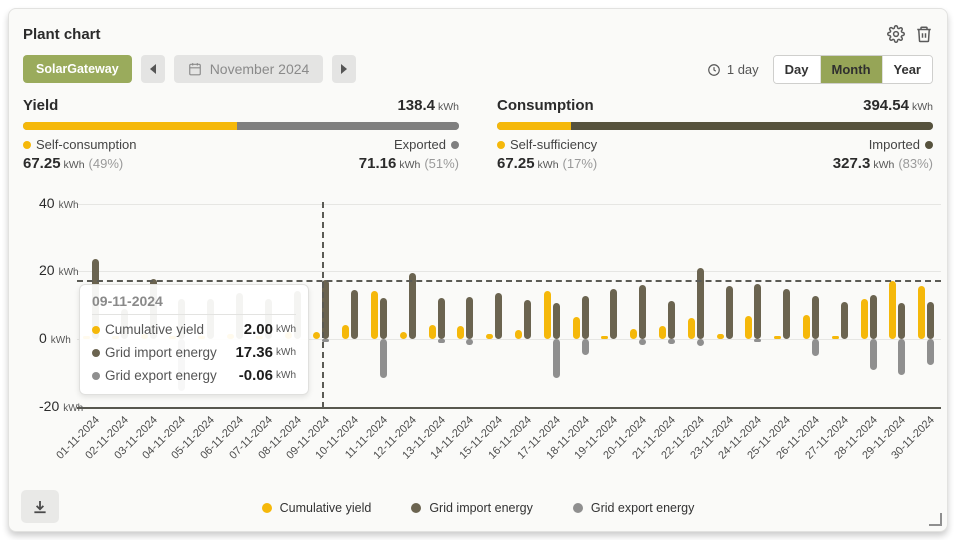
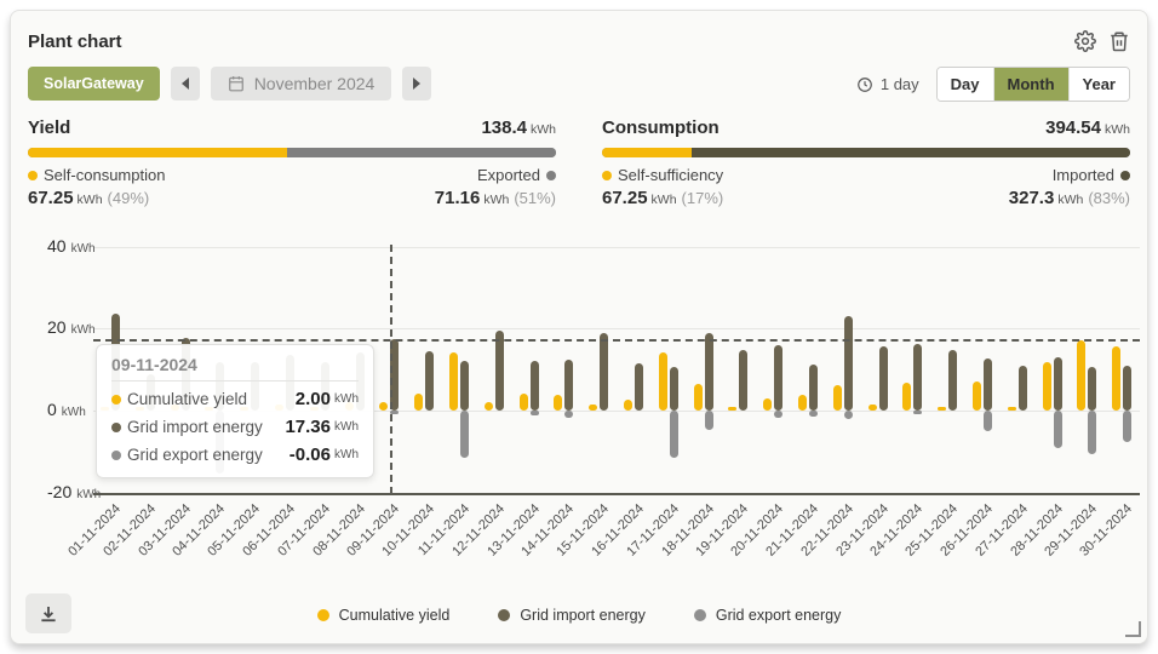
Grid import energy/15-11-2024: 14 -> 19
Grid import energy/18-11-2024: 13 -> 19
Grid import energy/22-11-2024: 21 -> 23
